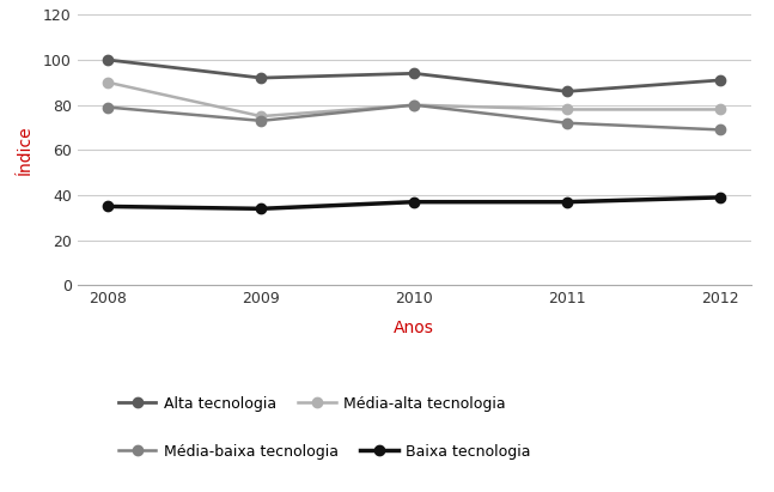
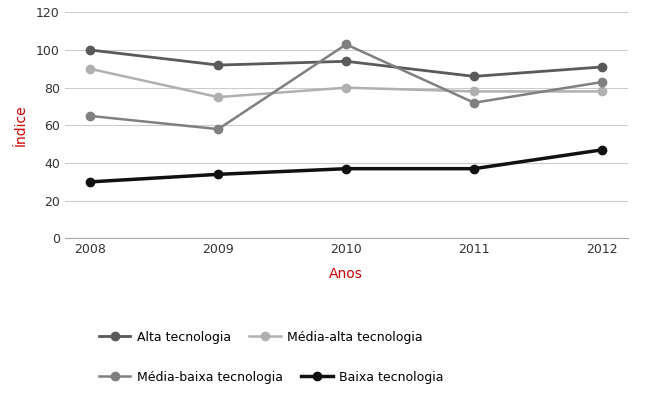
Média-baixa tecnologia/2008: 79 -> 65
Baixa tecnologia/2008: 35 -> 30
Média-baixa tecnologia/2009: 73 -> 58
Média-baixa tecnologia/2010: 80 -> 103
Média-baixa tecnologia/2012: 69 -> 83
Baixa tecnologia/2012: 39 -> 47
